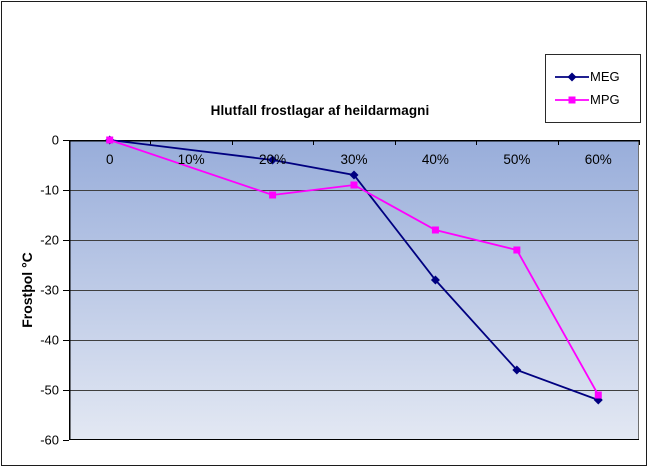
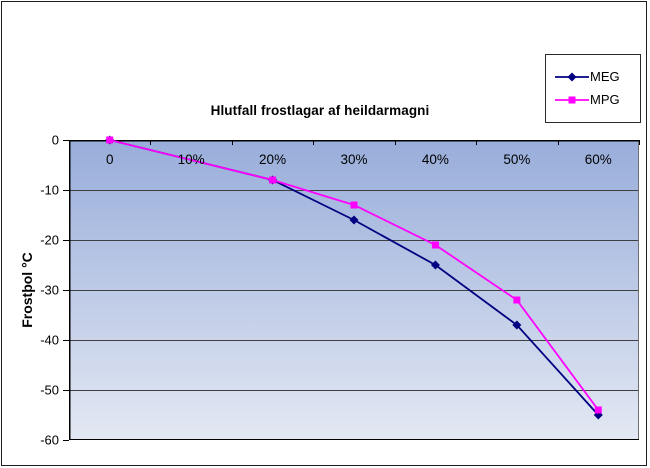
MEG/20%: -4 -> -8
MPG/20%: -11 -> -8
MEG/30%: -7 -> -16
MPG/30%: -9 -> -13
MEG/40%: -28 -> -25
MPG/40%: -18 -> -21
MEG/50%: -46 -> -37
MPG/50%: -22 -> -32
MEG/60%: -52 -> -55
MPG/60%: -51 -> -54
